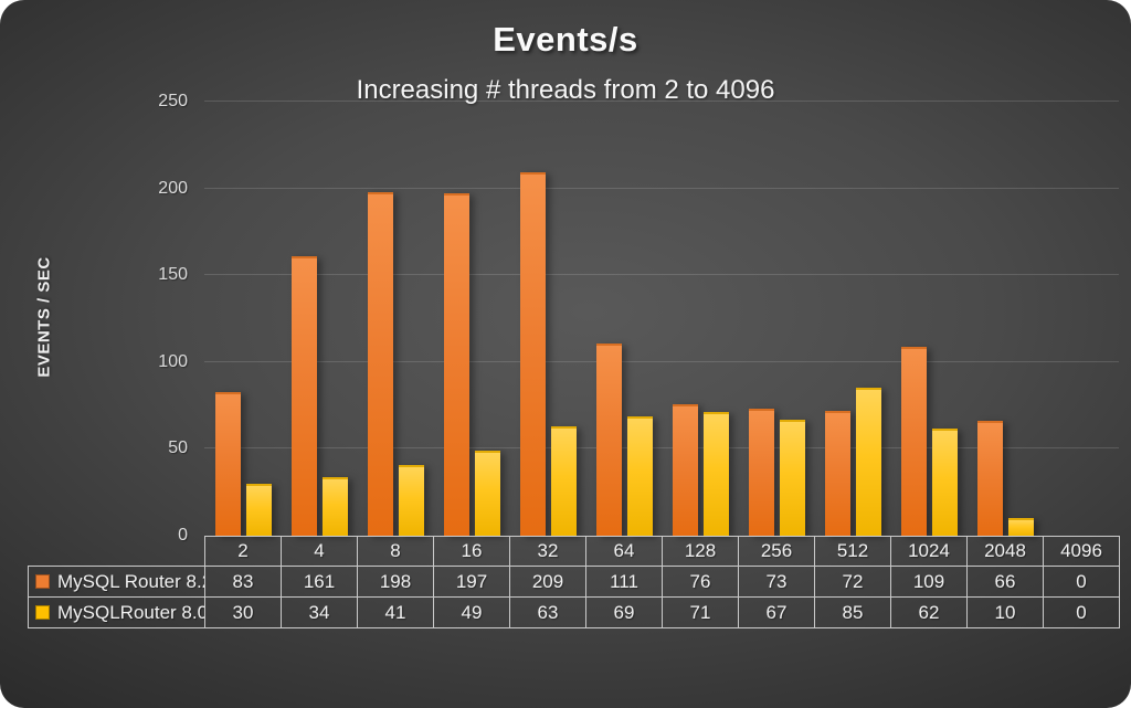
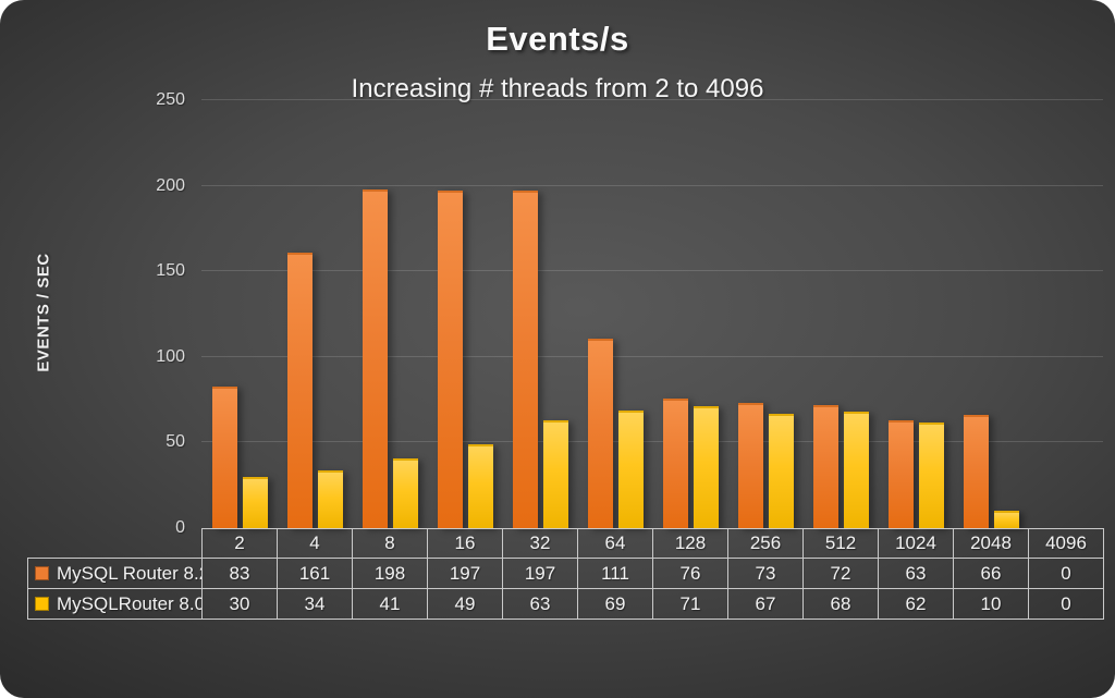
MySQL Router 8.2/32: 209 -> 197
MySQLRouter 8.0/512: 85 -> 68
MySQL Router 8.2/1024: 109 -> 63
